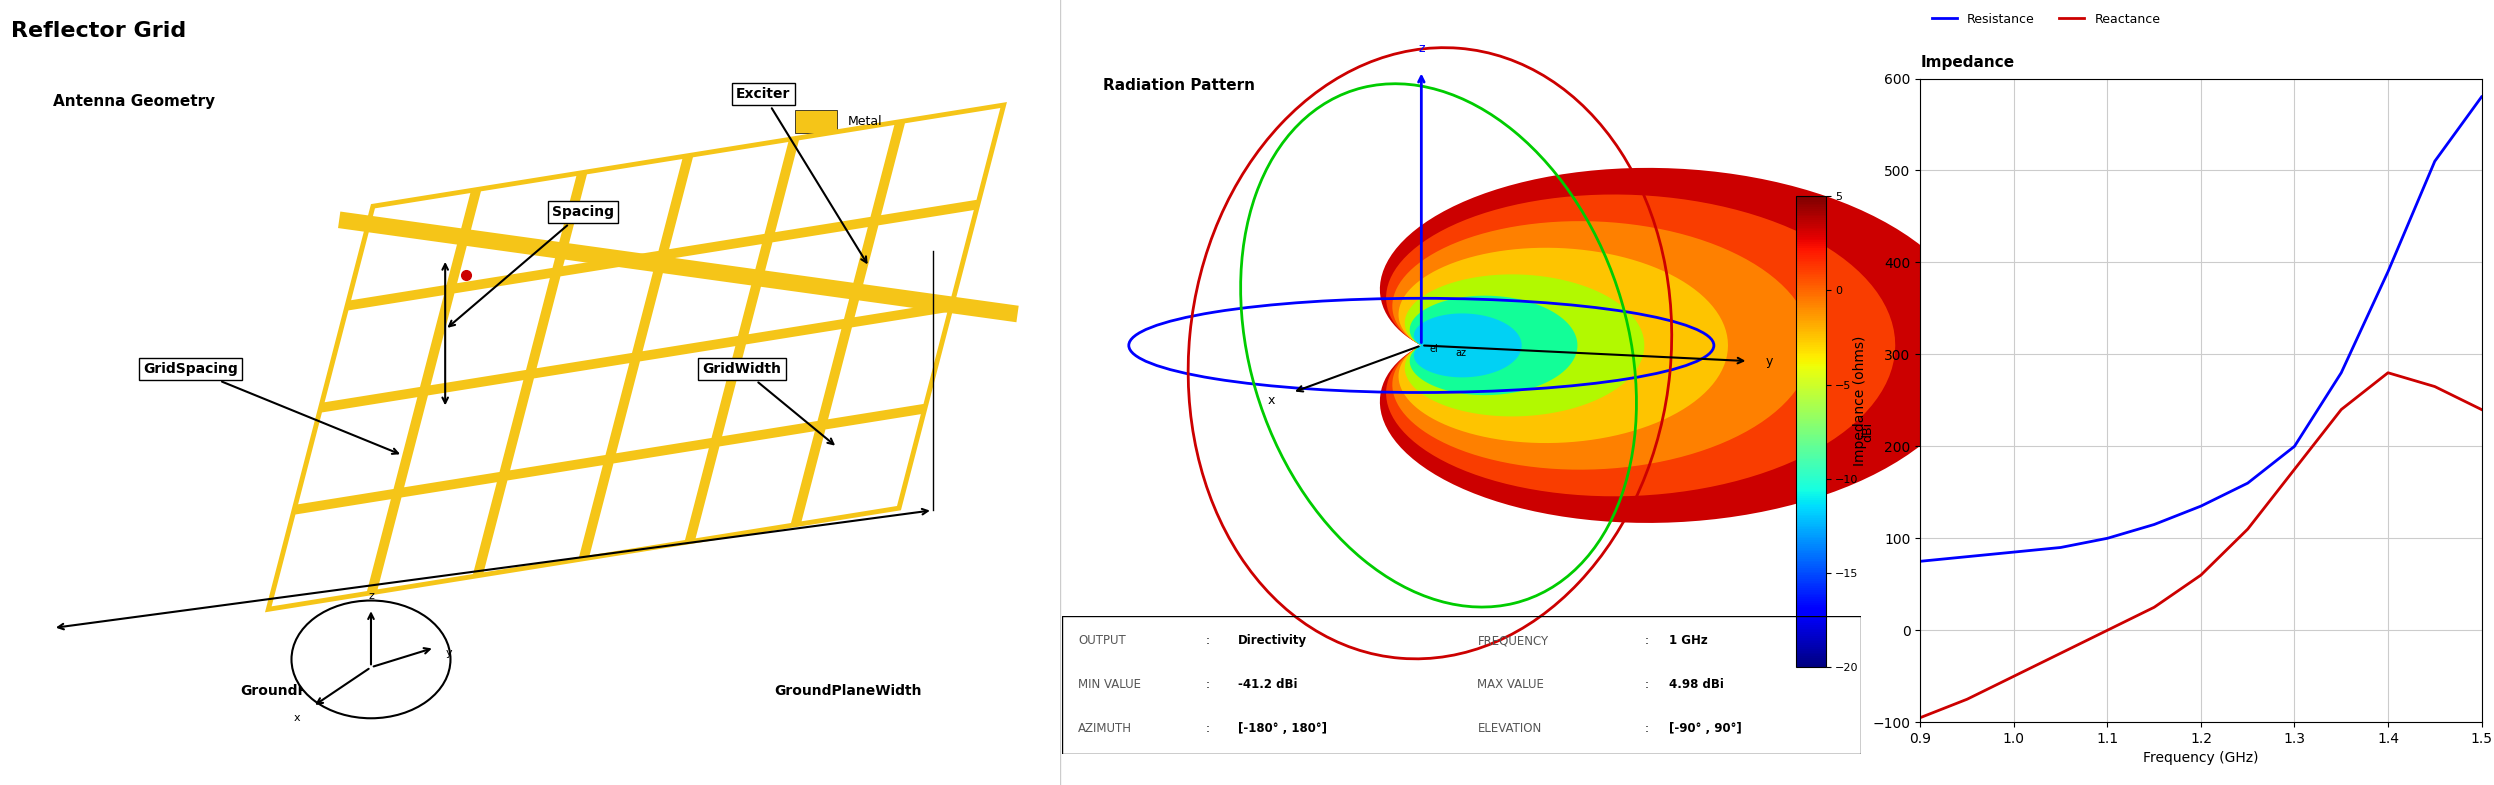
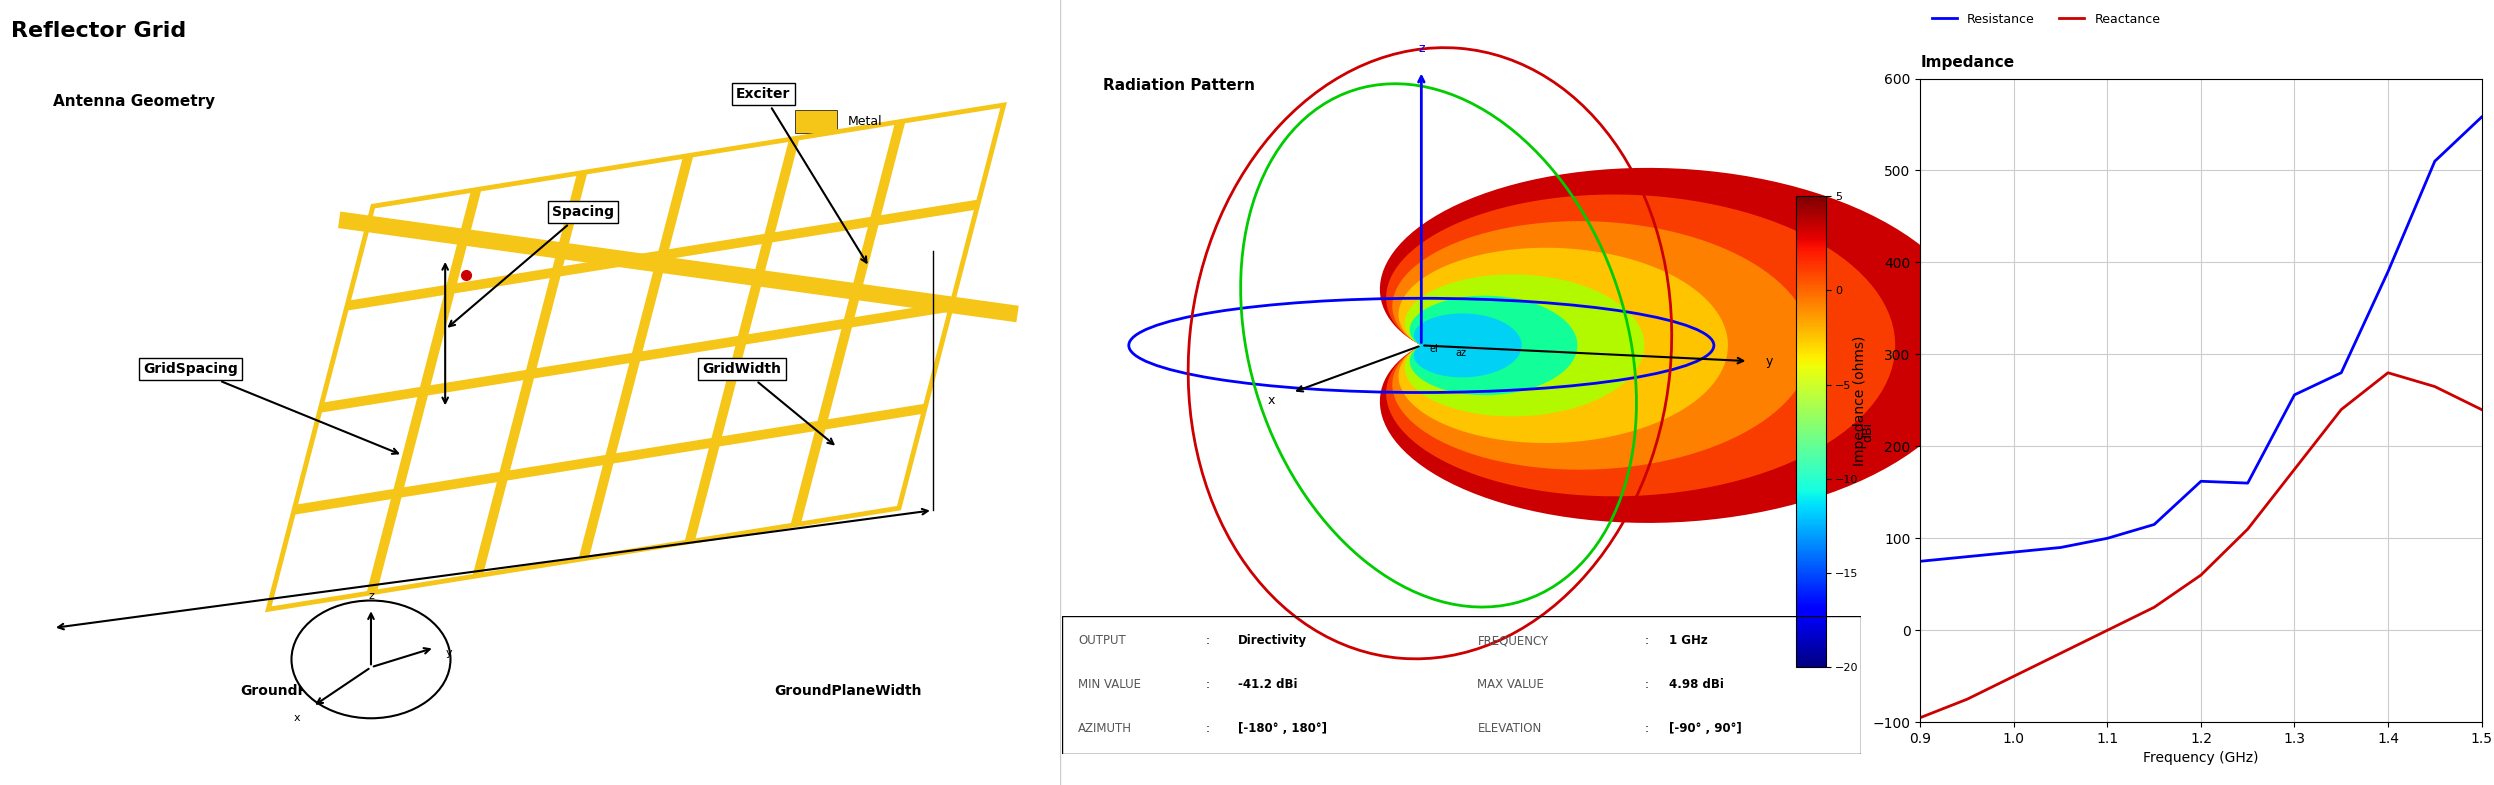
Resistance/1.2: 135 -> 162
Resistance/1.3: 200 -> 256
Resistance/1.5: 580 -> 558
